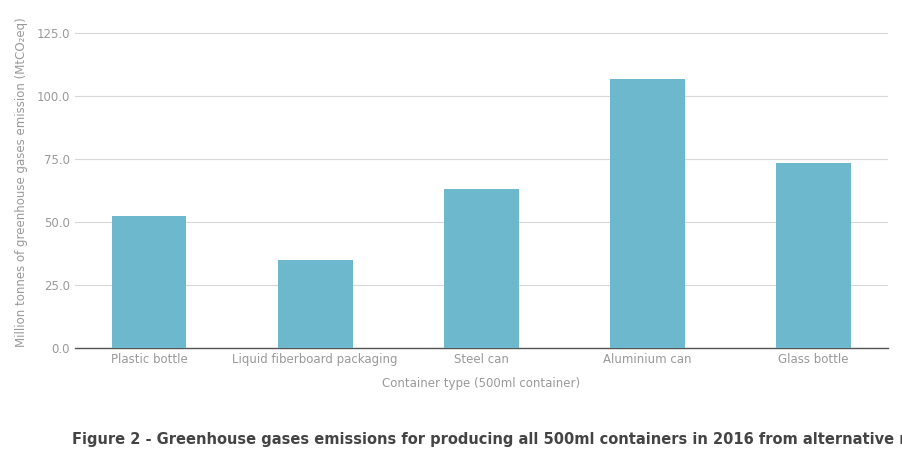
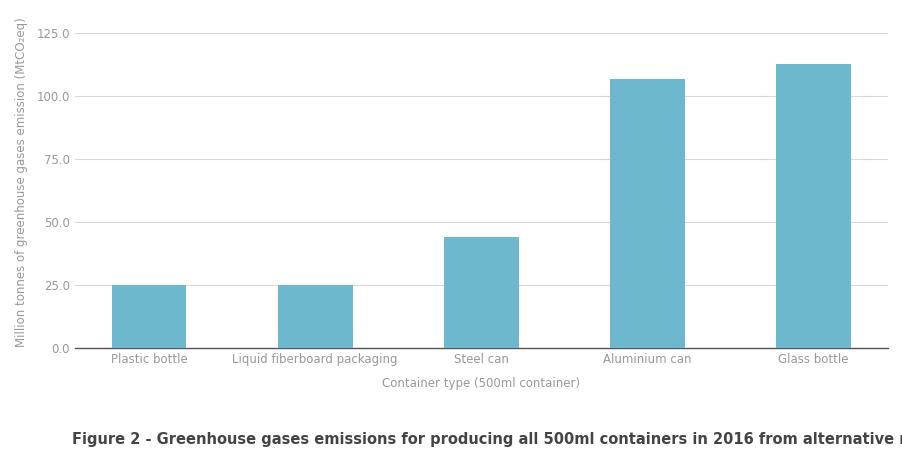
Plastic bottle: 52.5 -> 25.0
Liquid fiberboard packaging: 35.0 -> 25.0
Steel can: 63.0 -> 44.0
Glass bottle: 73.5 -> 112.5
